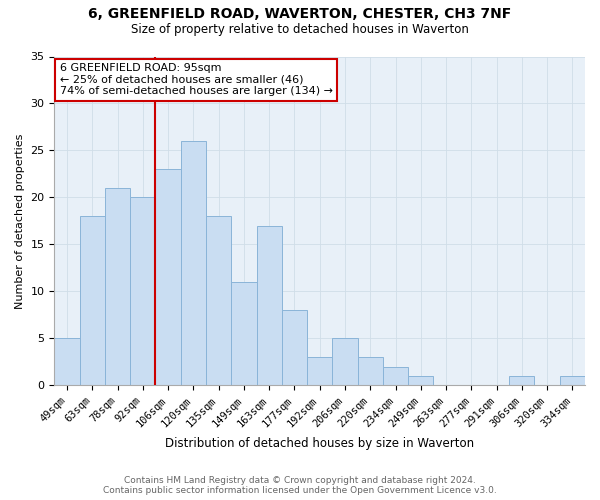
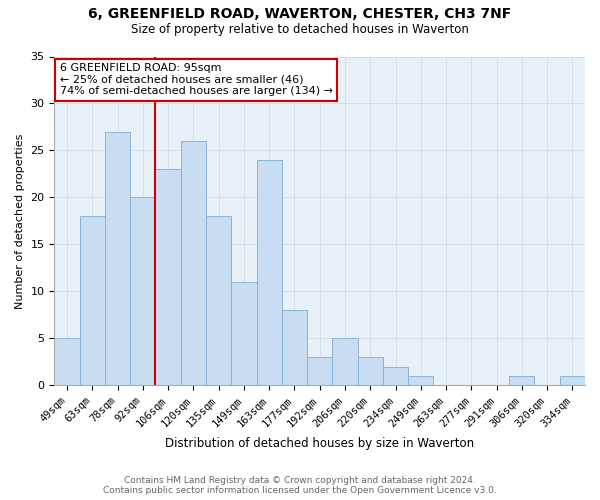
78sqm: 21 -> 27
163sqm: 17 -> 24
